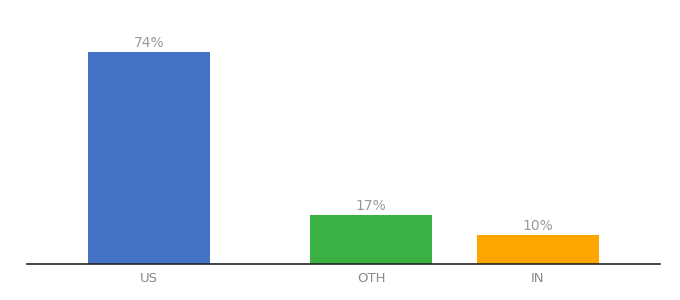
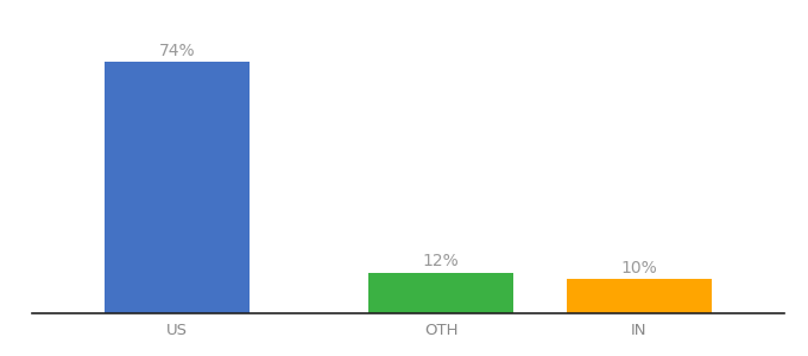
OTH: 17% -> 12%
